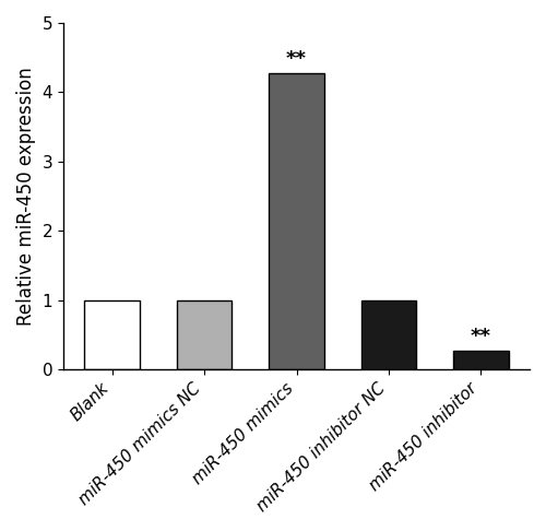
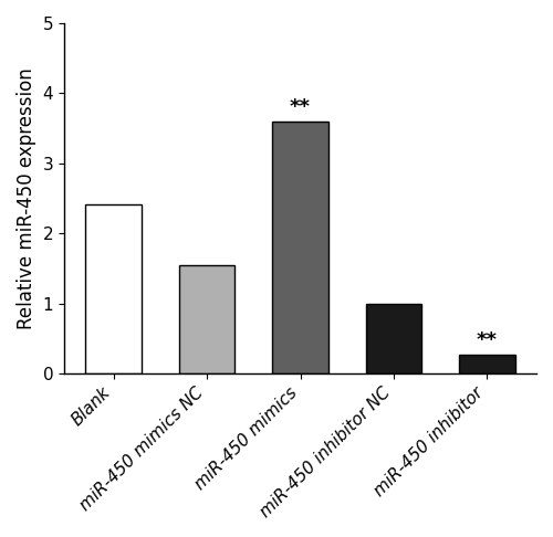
Blank: 1.00 -> 2.42
miR-450 mimics NC: 1.00 -> 1.54
miR-450 mimics: 4.28 -> 3.60
